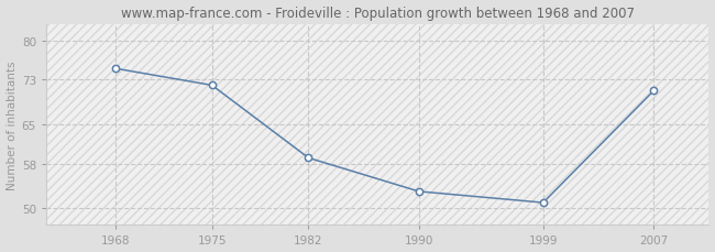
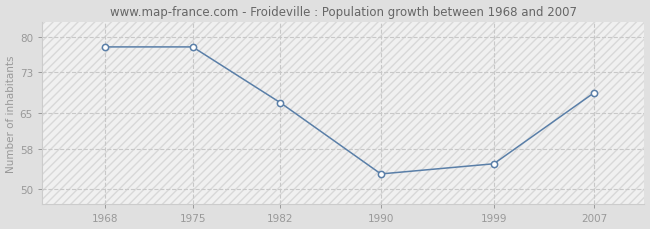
1968: 75 -> 78
1975: 72 -> 78
1982: 59 -> 67
1999: 51 -> 55
2007: 71 -> 69
